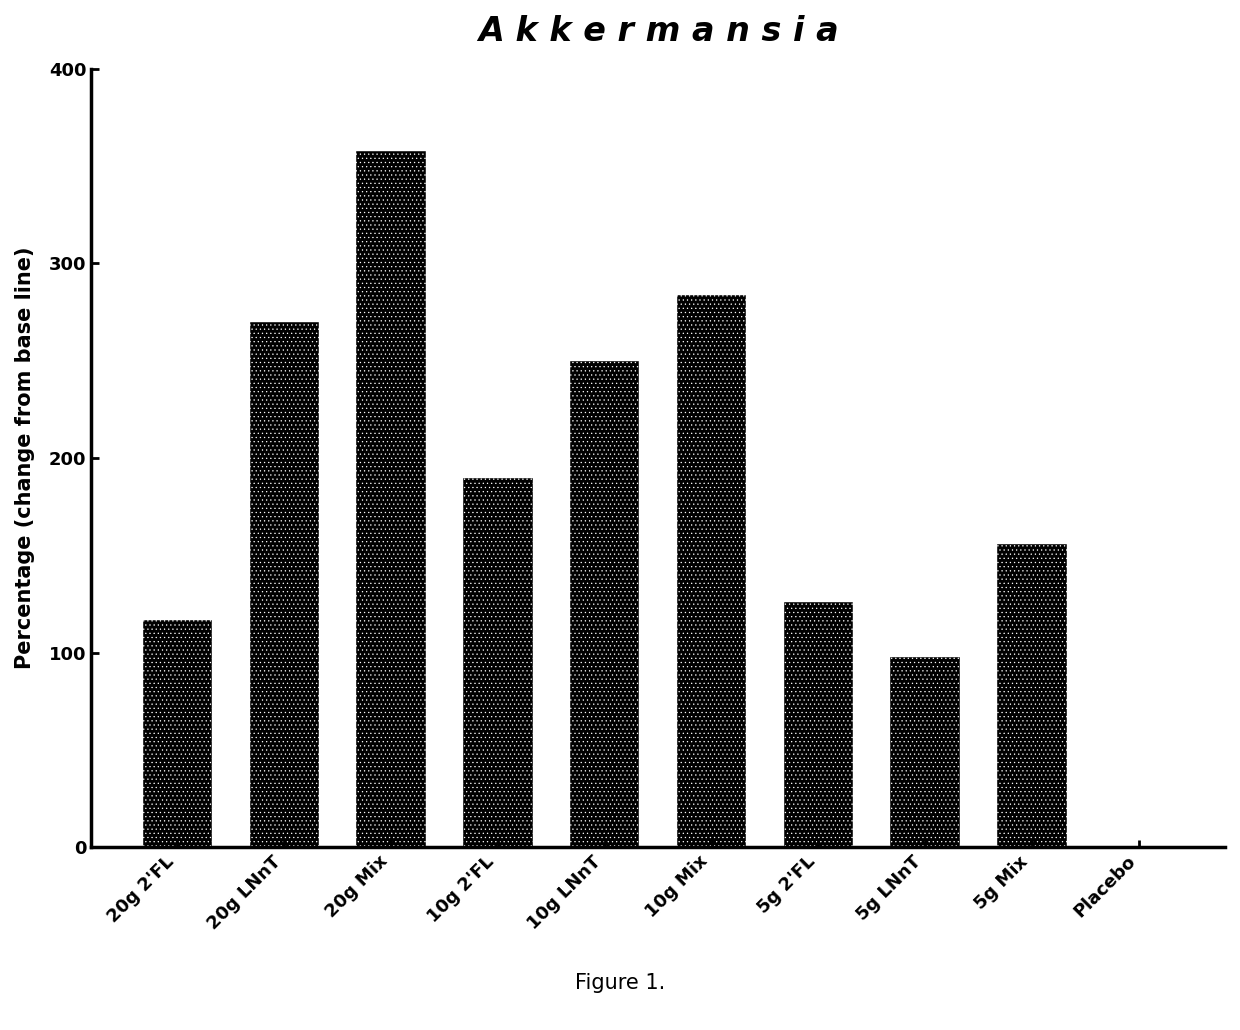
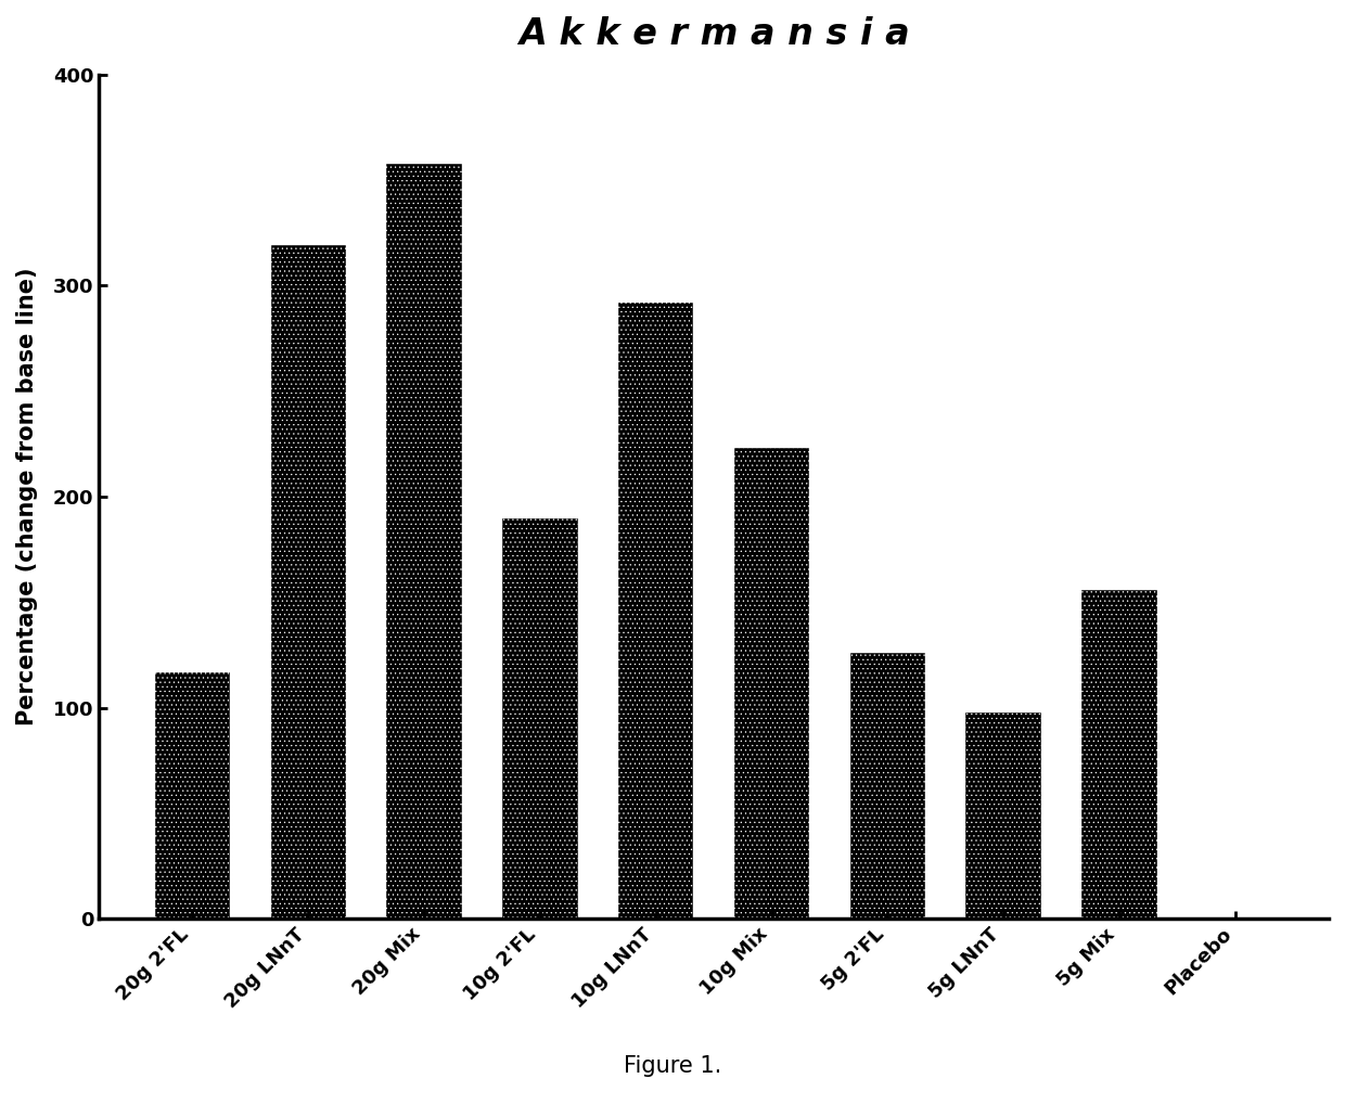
20g LNnT: 270 -> 319
10g LNnT: 250 -> 292
10g Mix: 284 -> 223
